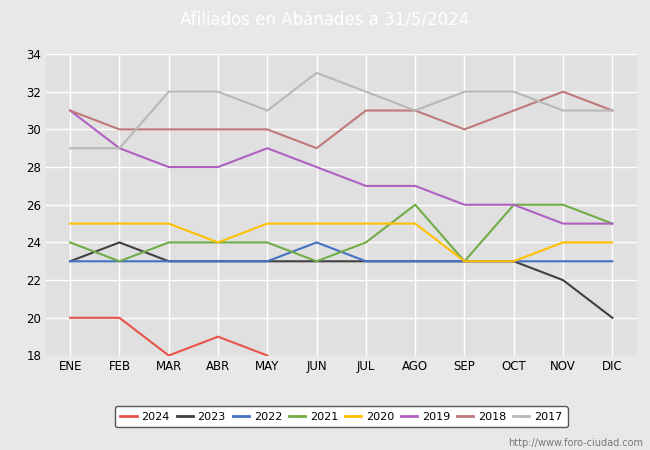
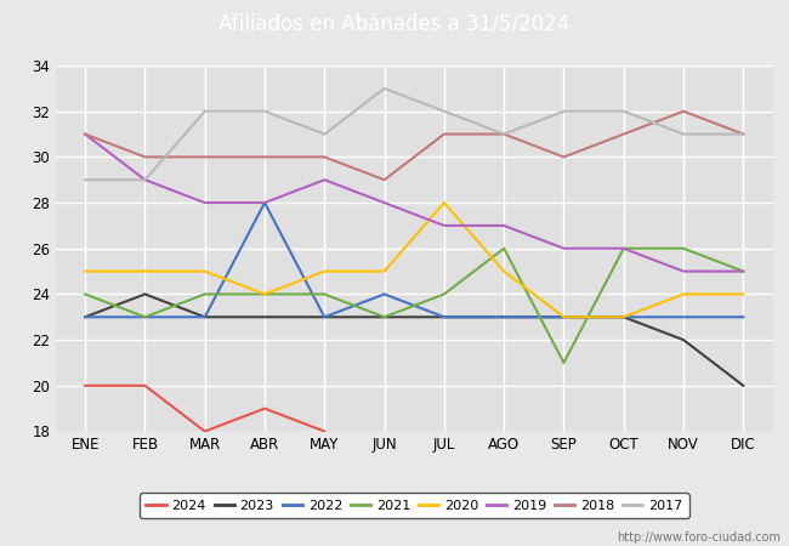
2022/ABR: 23 -> 28
2020/JUL: 25 -> 28
2021/SEP: 23 -> 21
